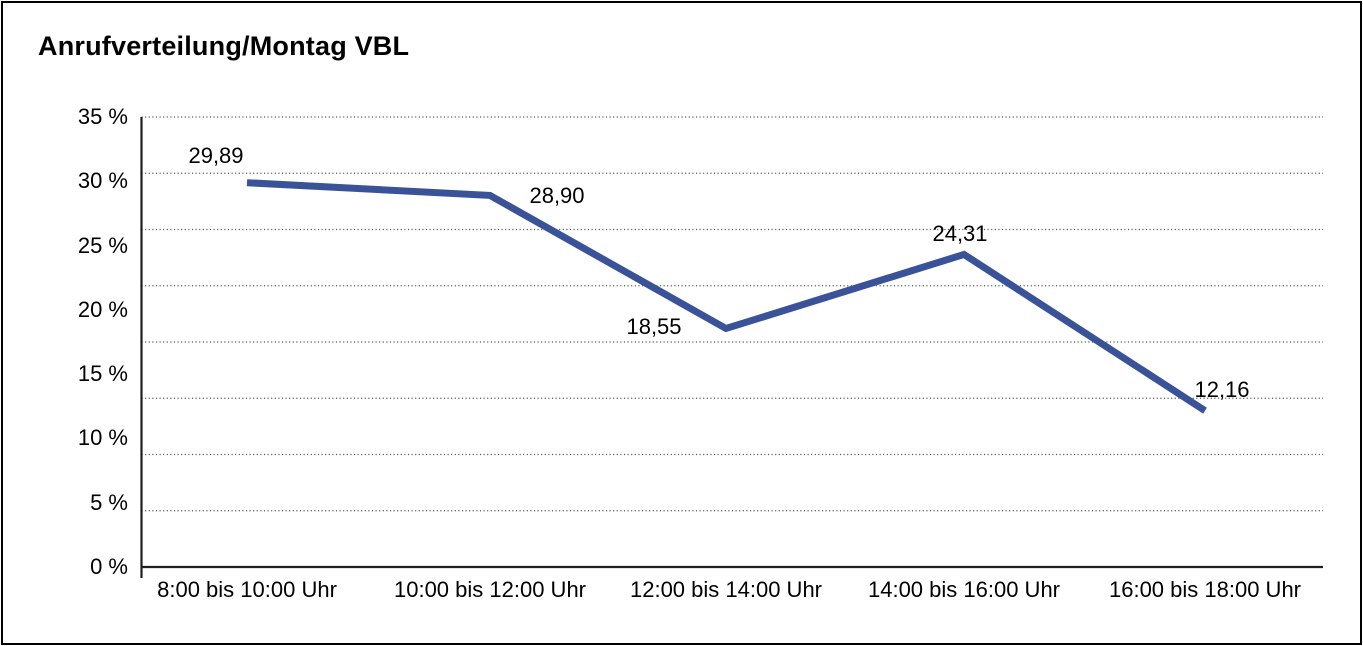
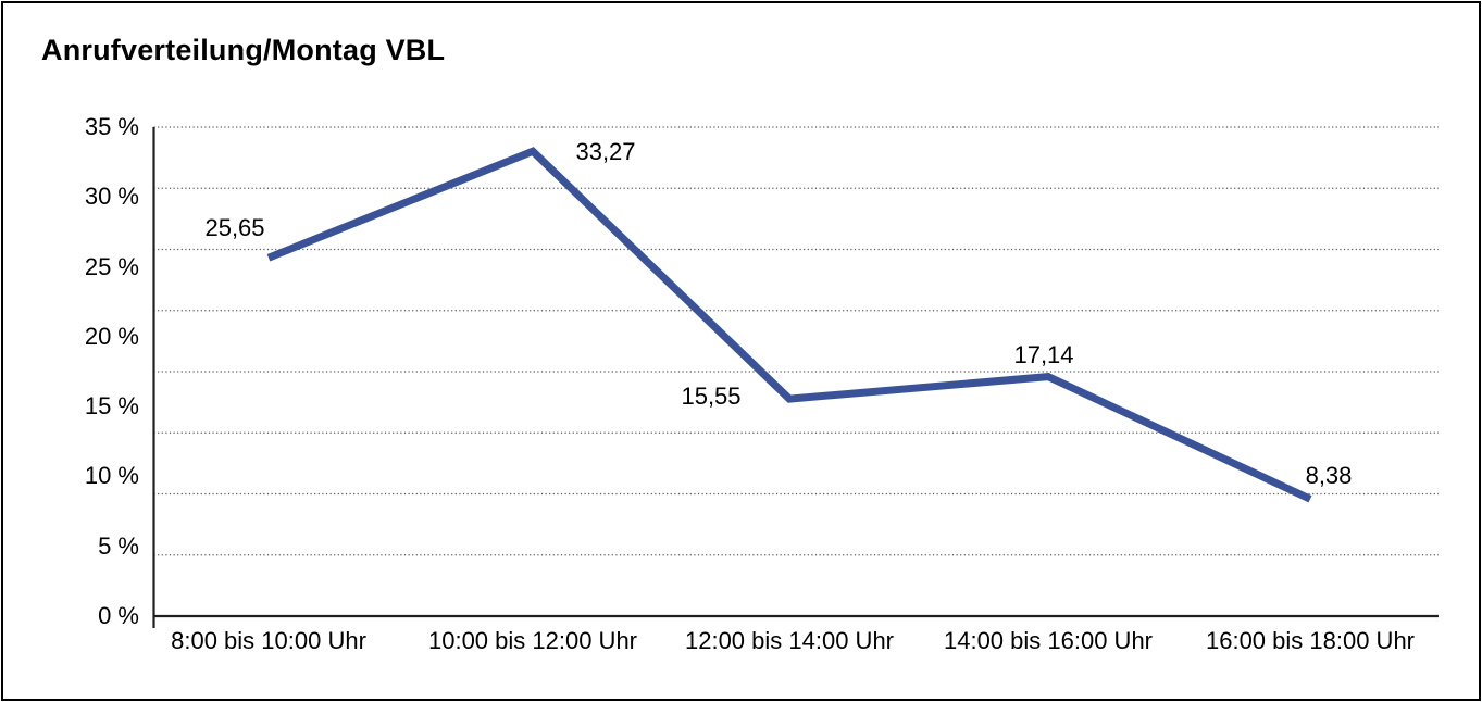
8:00 bis 10:00 Uhr: 29,89 -> 25,65
10:00 bis 12:00 Uhr: 28,90 -> 33,27
12:00 bis 14:00 Uhr: 18,55 -> 15,55
14:00 bis 16:00 Uhr: 24,31 -> 17,14
16:00 bis 18:00 Uhr: 12,16 -> 8,38
